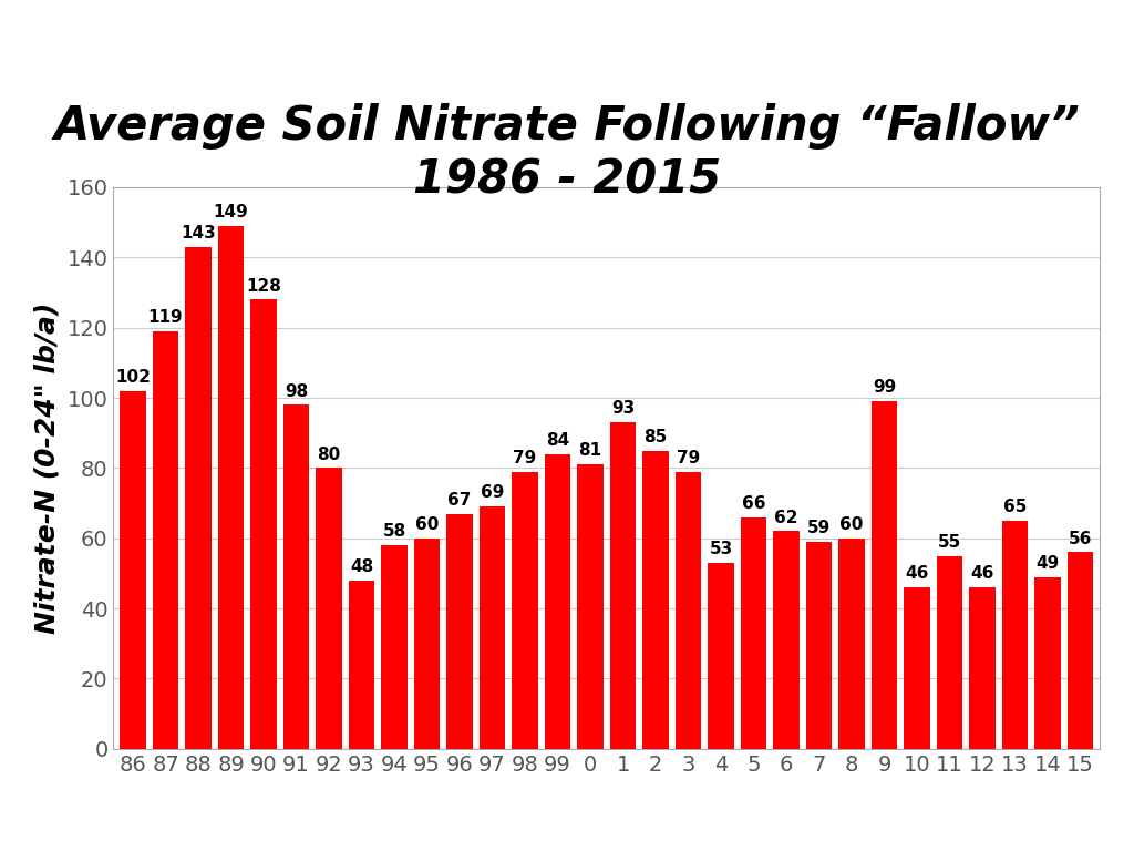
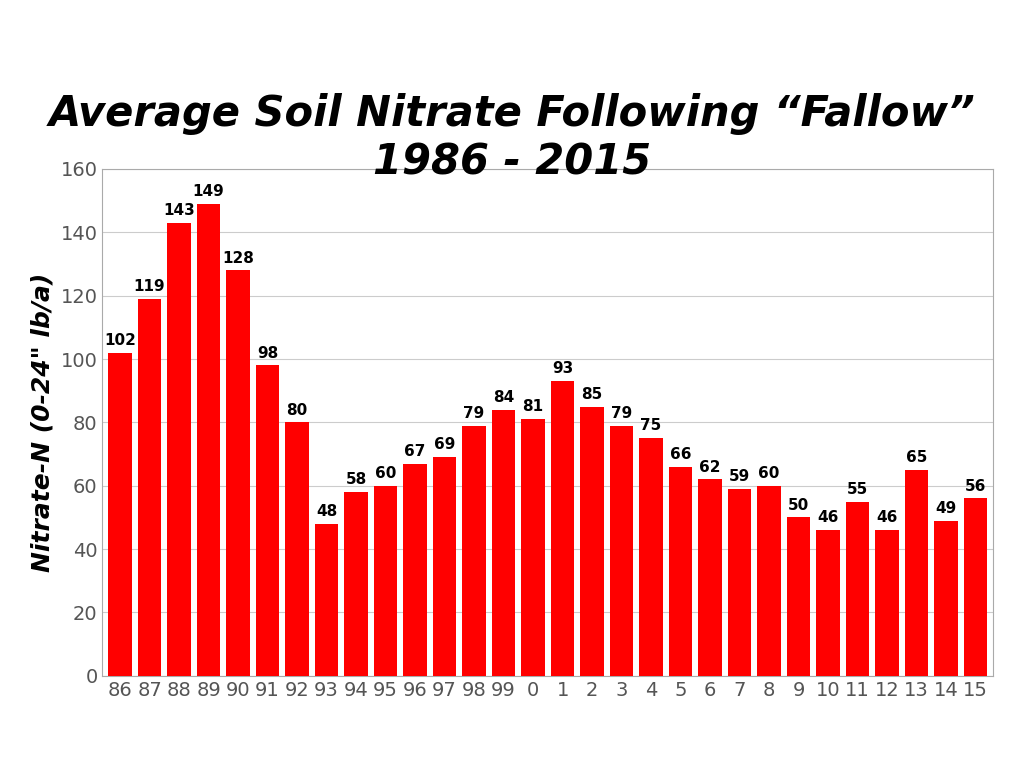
4: 53 -> 75
9: 99 -> 50
